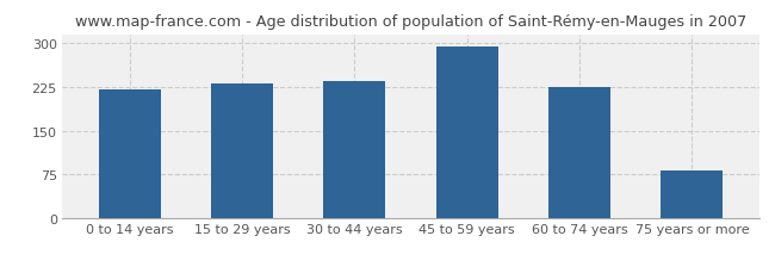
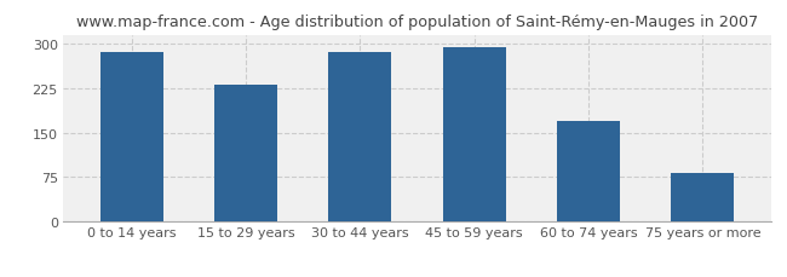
0 to 14 years: 220 -> 287
30 to 44 years: 235 -> 287
60 to 74 years: 225 -> 170
